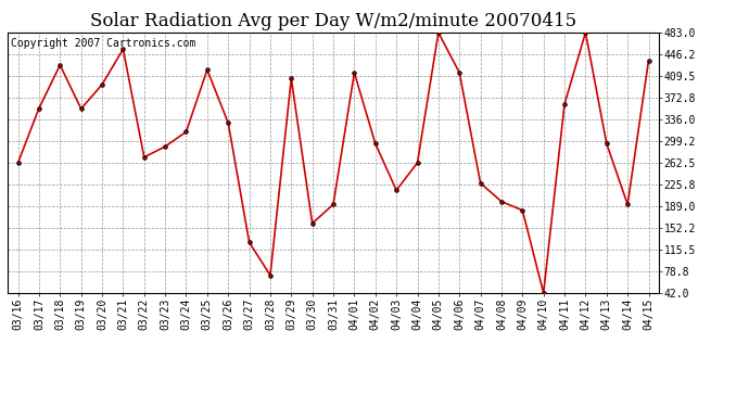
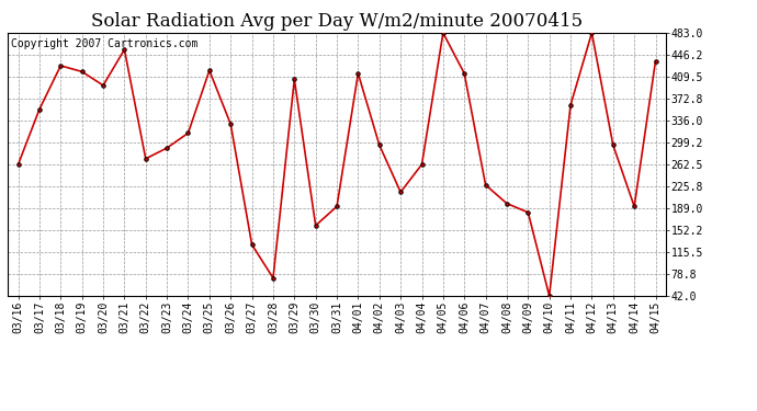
03/19: 354 -> 418
